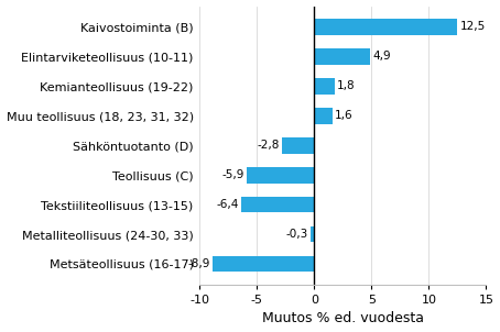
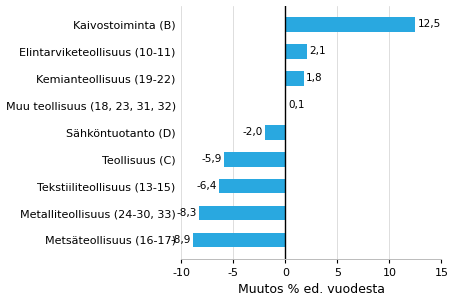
Elintarviketeollisuus (10-11): 4,9 -> 2,1
Muu teollisuus (18, 23, 31, 32): 1,6 -> 0,1
Sähköntuotanto (D): -2,8 -> -2,0
Metalliteollisuus (24-30, 33): -0,3 -> -8,3
